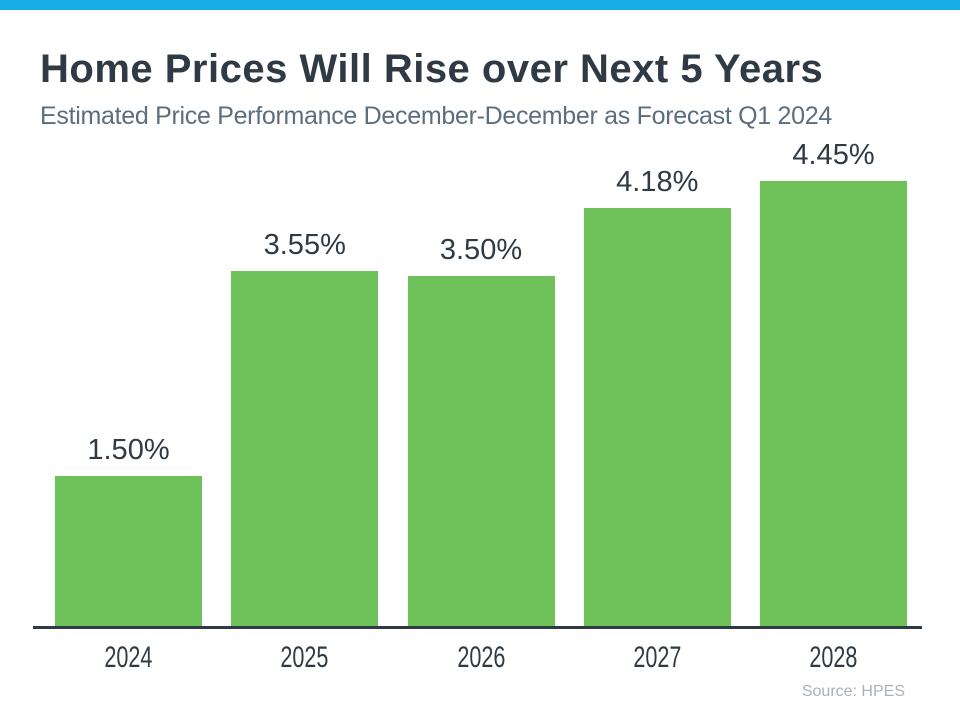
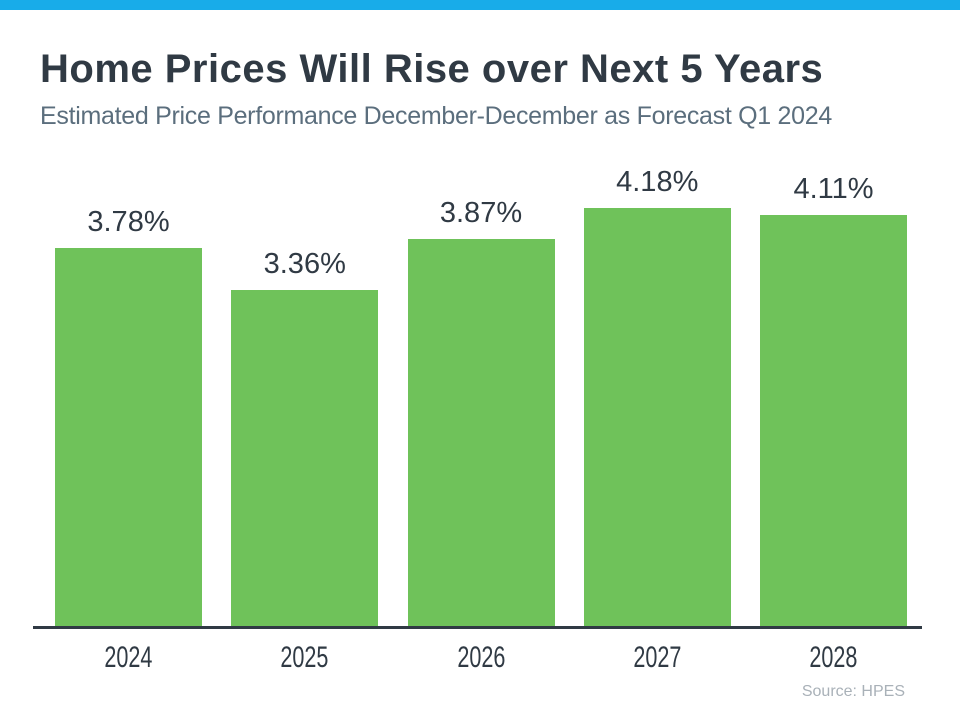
2024: 1.50% -> 3.78%
2025: 3.55% -> 3.36%
2026: 3.50% -> 3.87%
2028: 4.45% -> 4.11%
